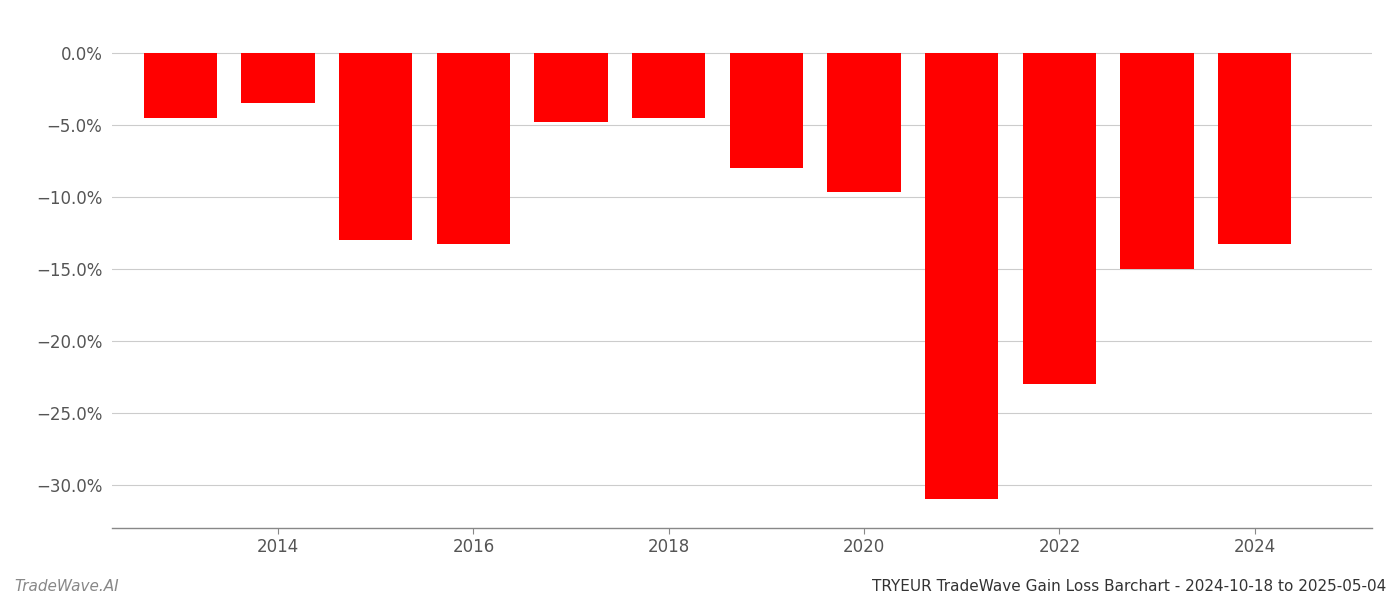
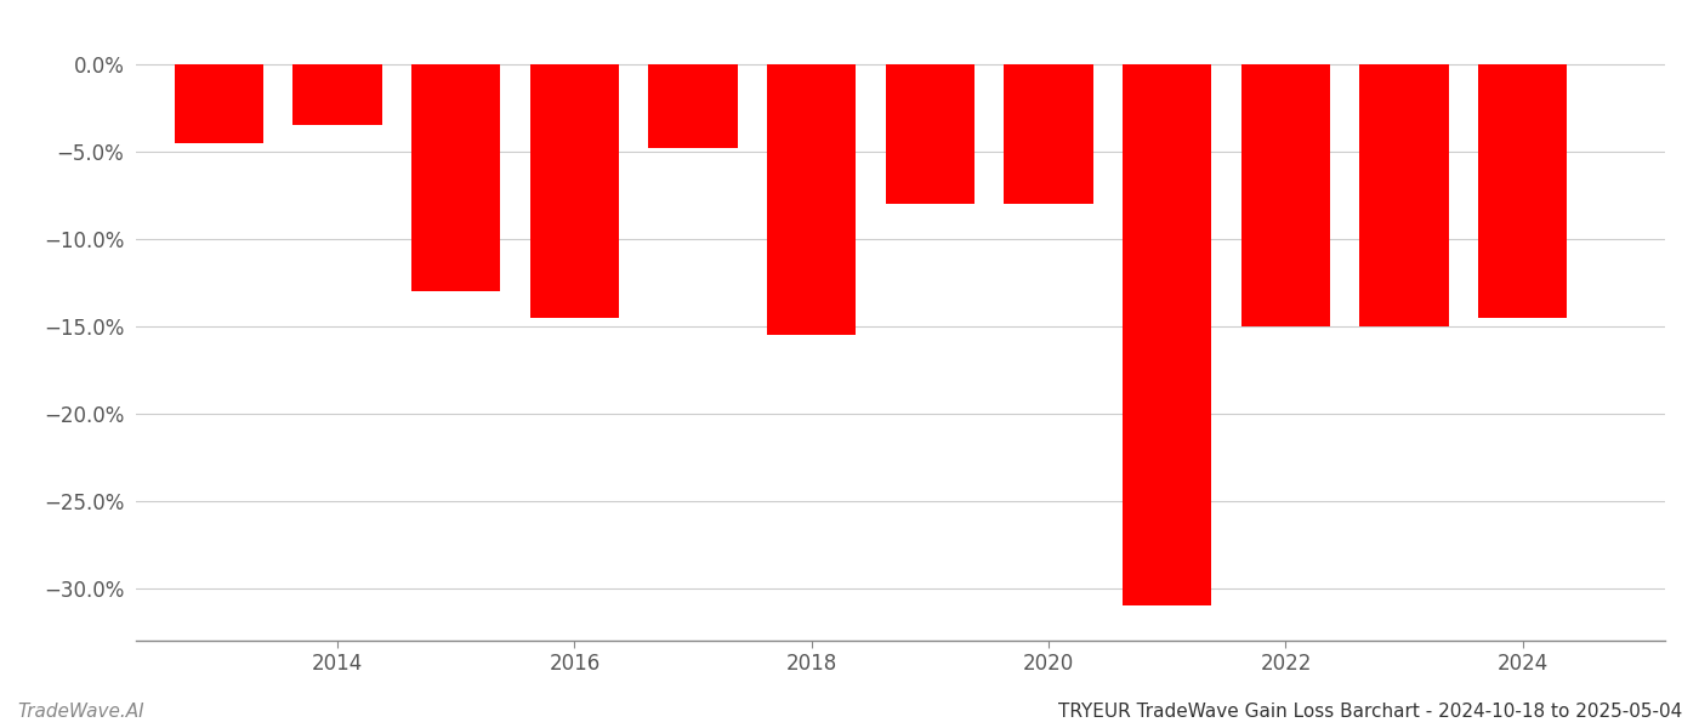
2016: -13.3% -> -14.5%
2018: -4.5% -> -15.5%
2020: -9.7% -> -8.0%
2022: -23.0% -> -15.0%
2024: -13.3% -> -14.5%
